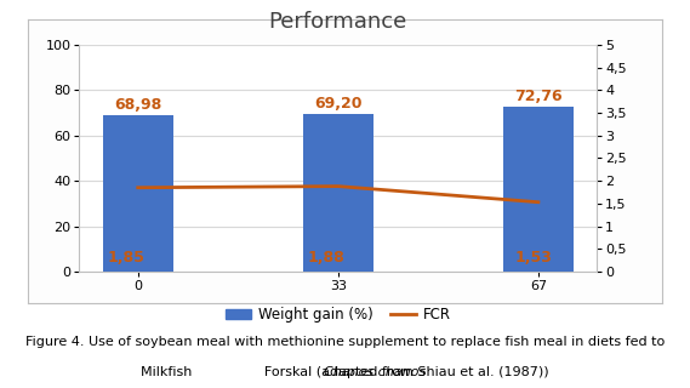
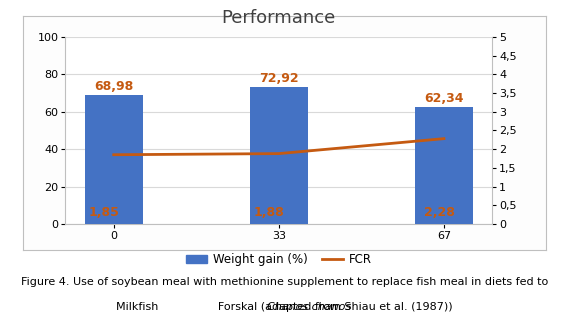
Weight gain (%)/33: 69,20 -> 72,92
Weight gain (%)/67: 72,76 -> 62,34
FCR/67: 1,53 -> 2,28
